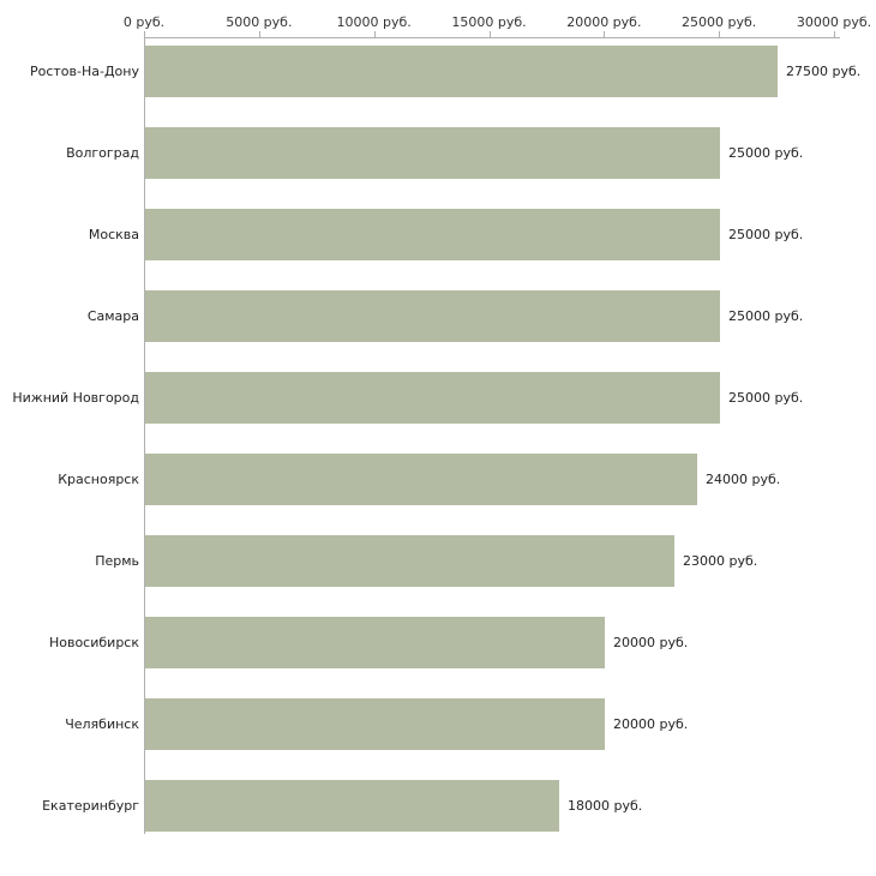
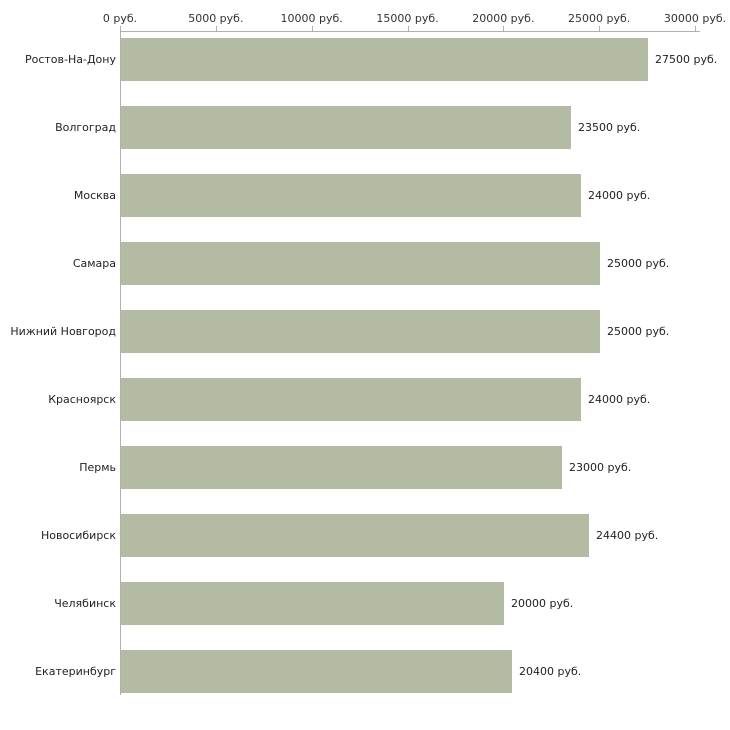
Волгоград: 25000 -> 23500
Москва: 25000 -> 24000
Новосибирск: 20000 -> 24400
Екатеринбург: 18000 -> 20400
